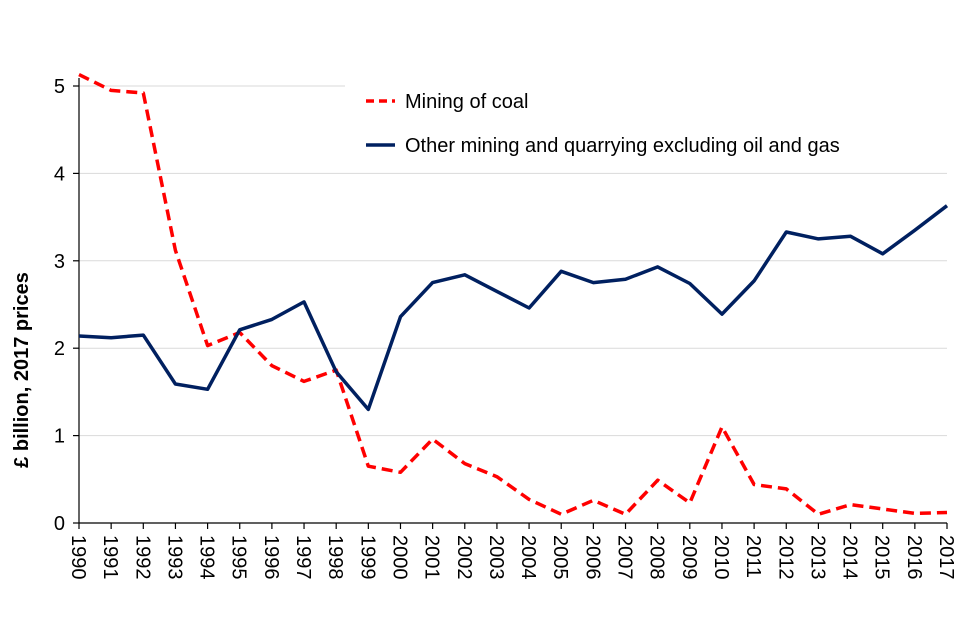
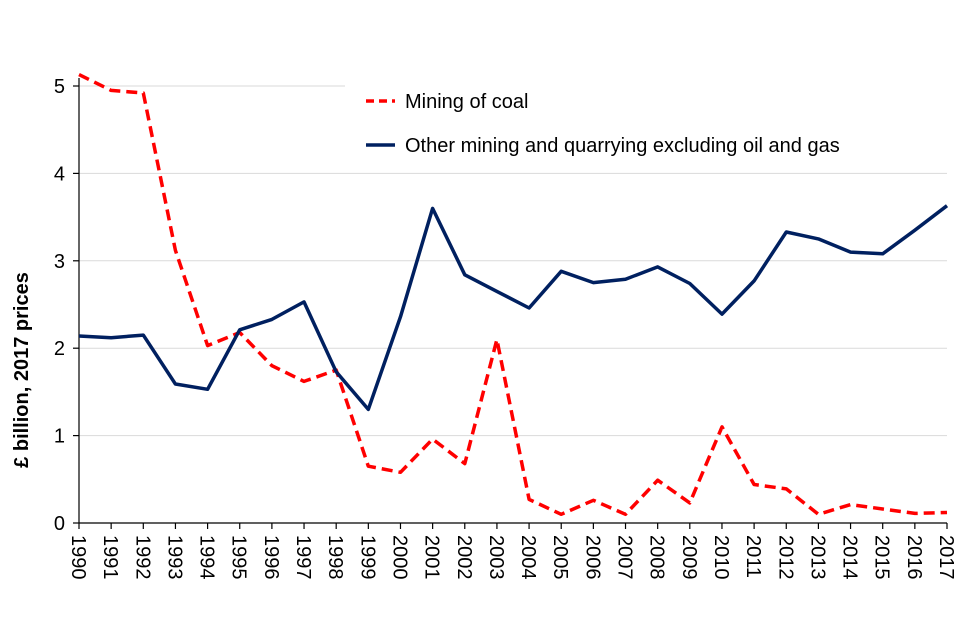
Other mining and quarrying excluding oil and gas/2001: 2.8 -> 3.6
Mining of coal/2003: 0.5 -> 2.1
Other mining and quarrying excluding oil and gas/2014: 3.3 -> 3.1
